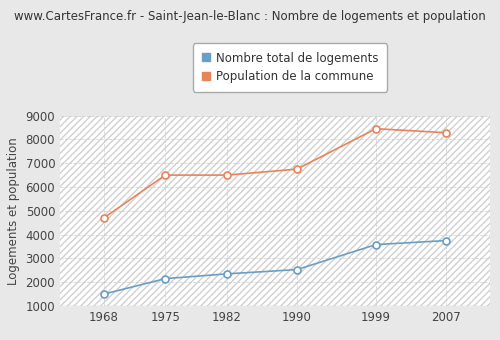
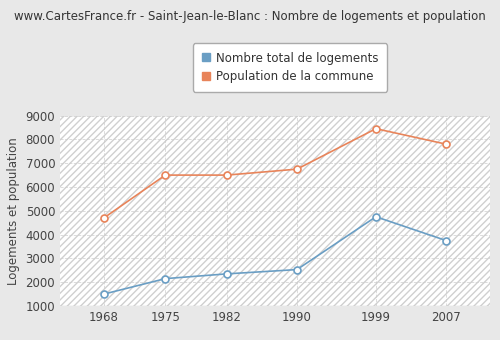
Nombre total de logements/1999: 3580 -> 4750
Population de la commune/2007: 8280 -> 7800
